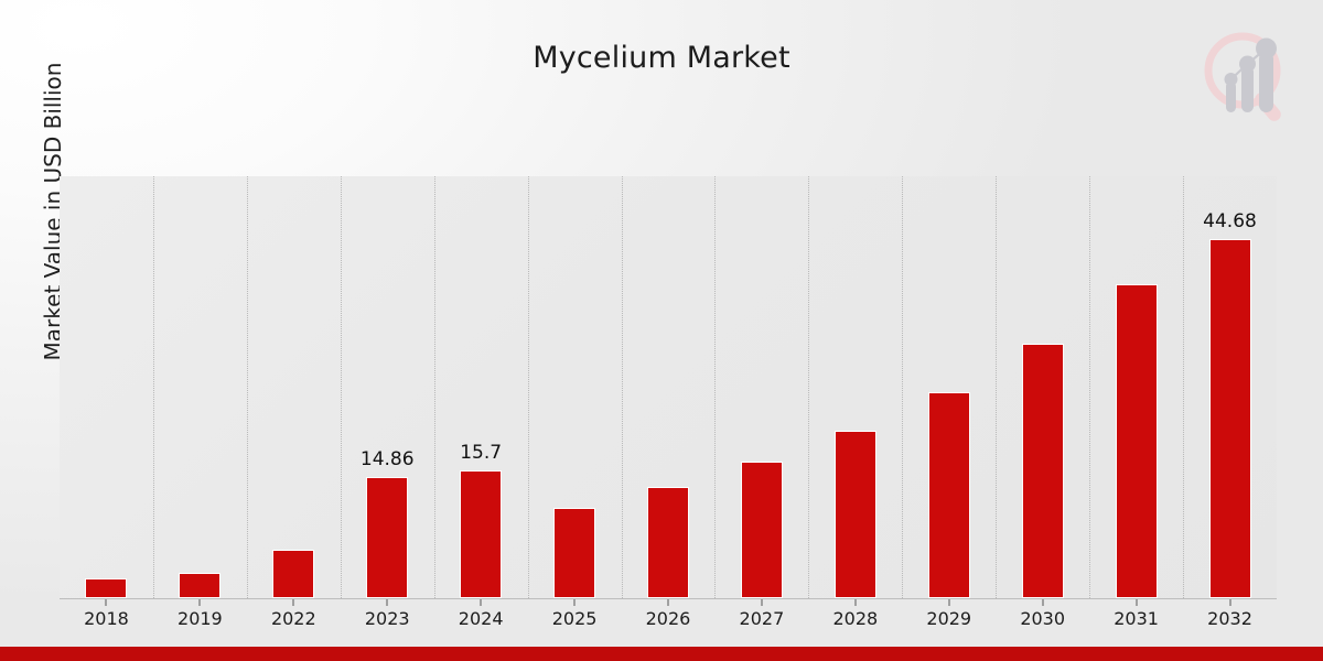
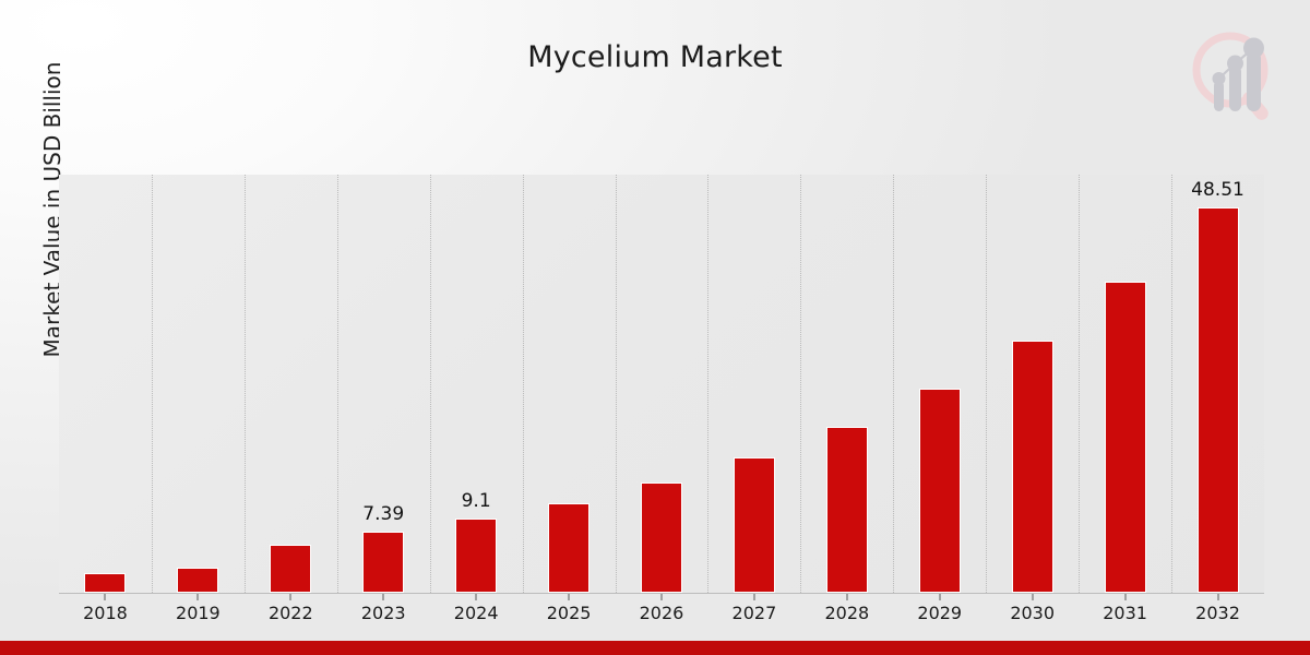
2023: 14.86 -> 7.39
2024: 15.7 -> 9.1
2032: 44.68 -> 48.51
